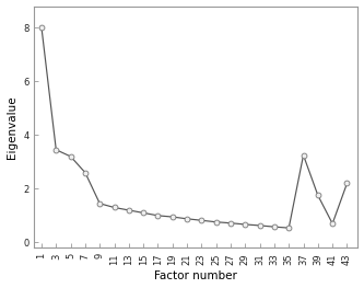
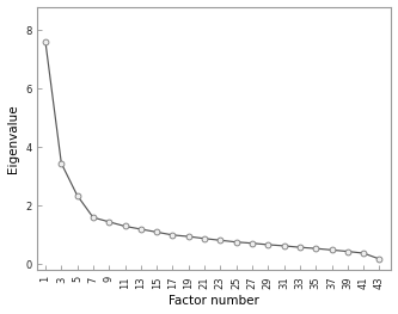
1: 8.00 -> 7.60
5: 3.20 -> 2.35
7: 2.60 -> 1.60
37: 3.25 -> 0.49
39: 1.75 -> 0.44
41: 0.70 -> 0.38
43: 2.20 -> 0.18
